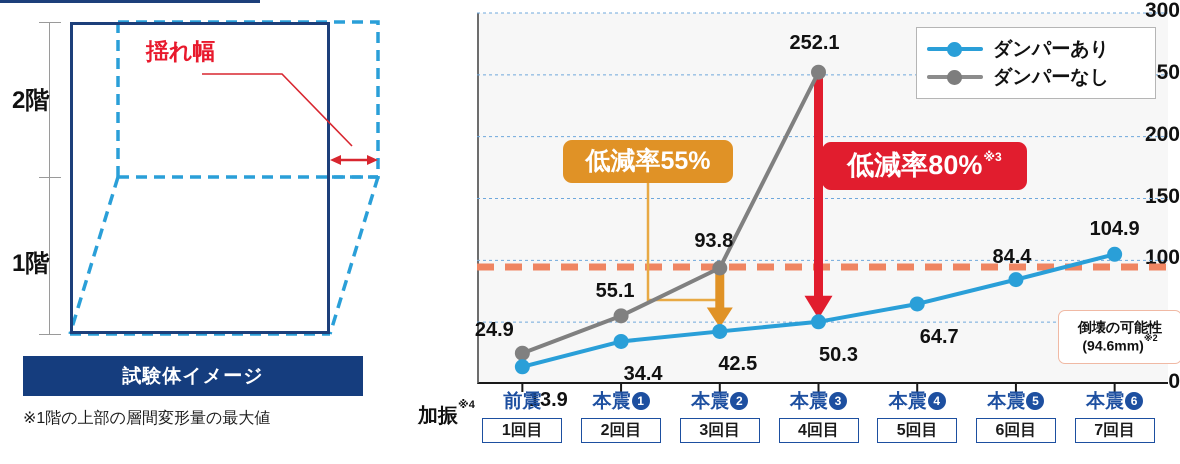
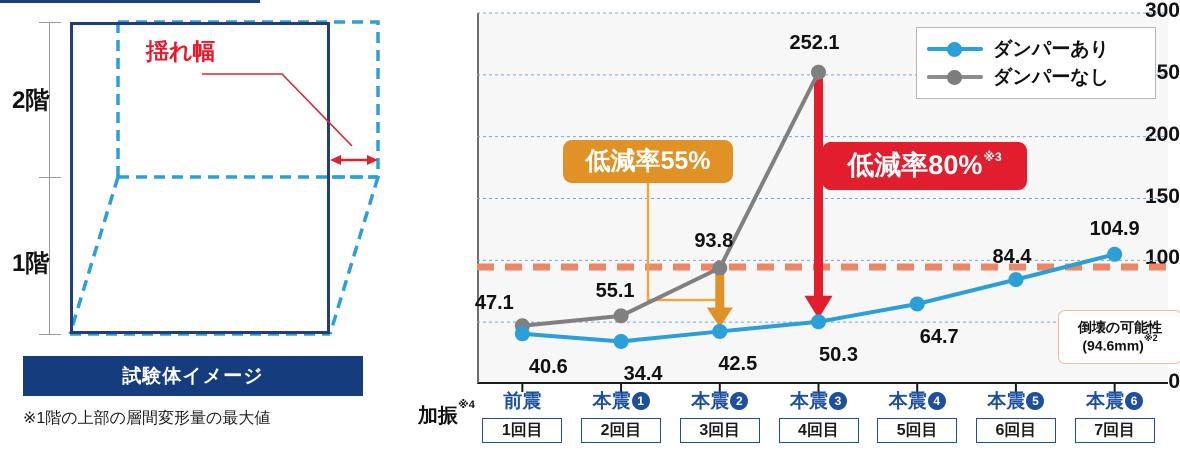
ダンパーあり/前震: 13.9 -> 40.6
ダンパーなし/前震: 24.9 -> 47.1
